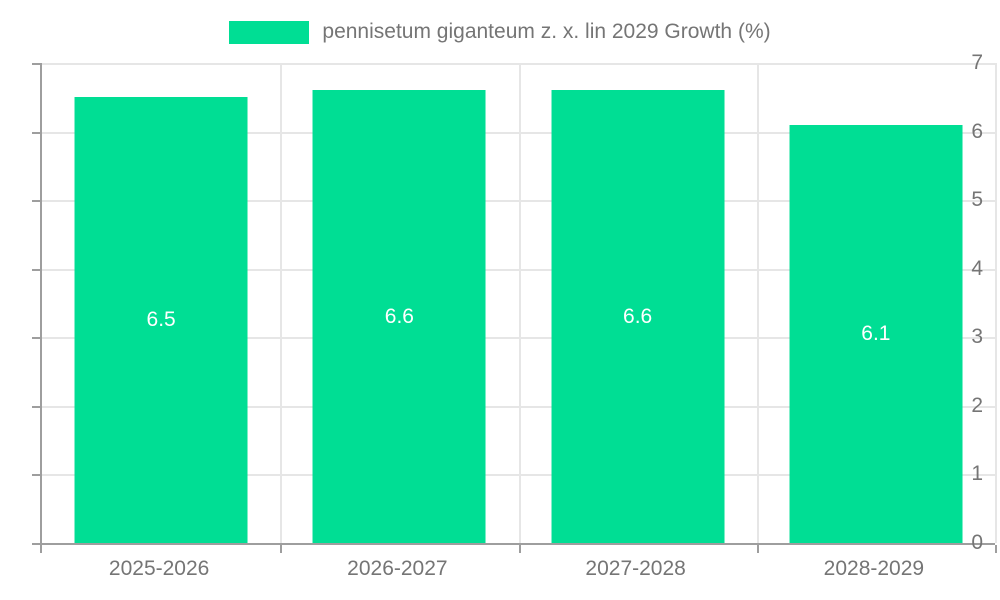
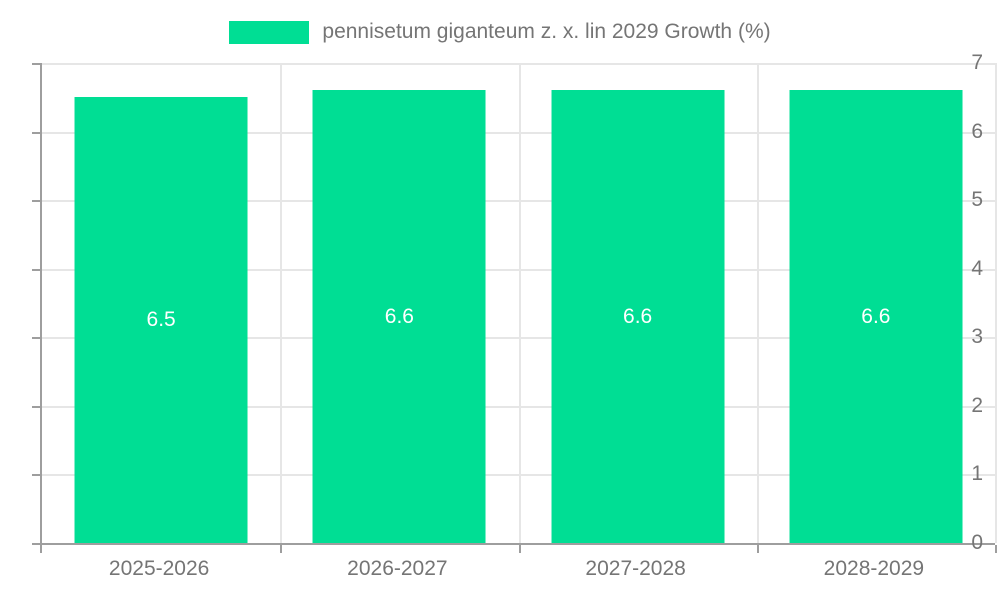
2028-2029: 6.1 -> 6.6
